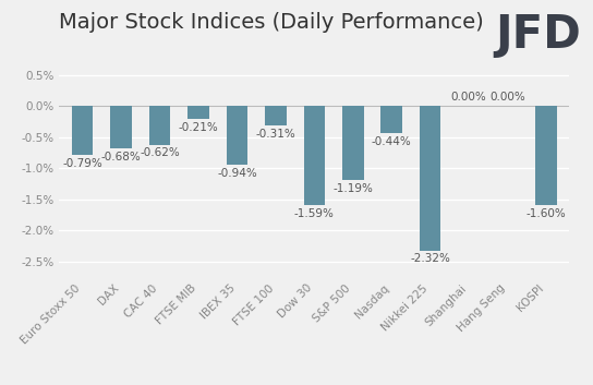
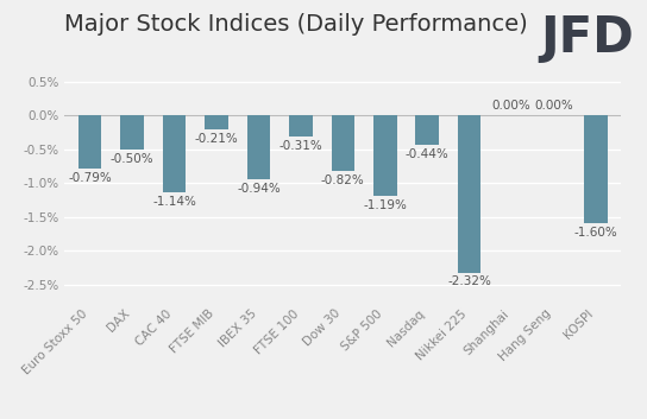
DAX: -0.68% -> -0.50%
CAC 40: -0.62% -> -1.14%
Dow 30: -1.59% -> -0.82%
